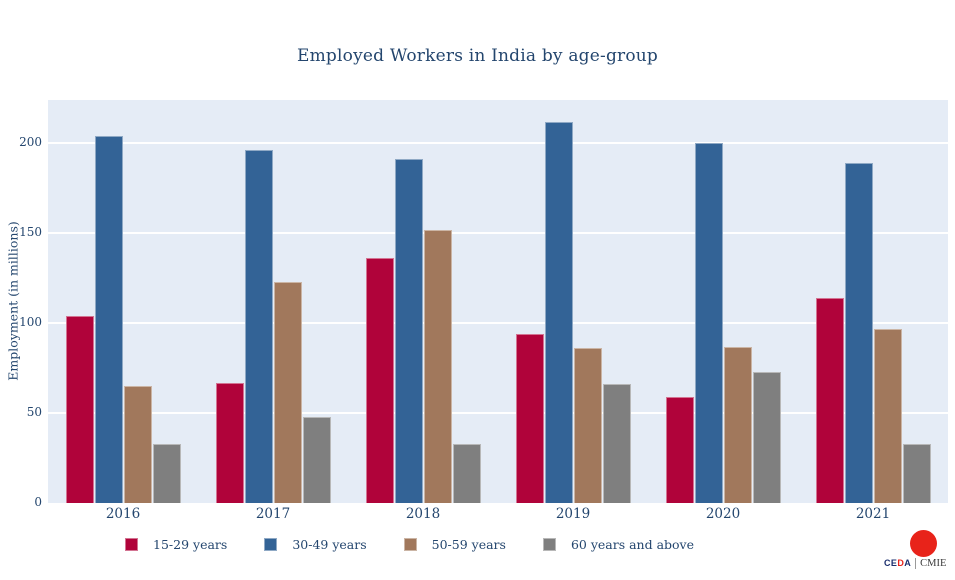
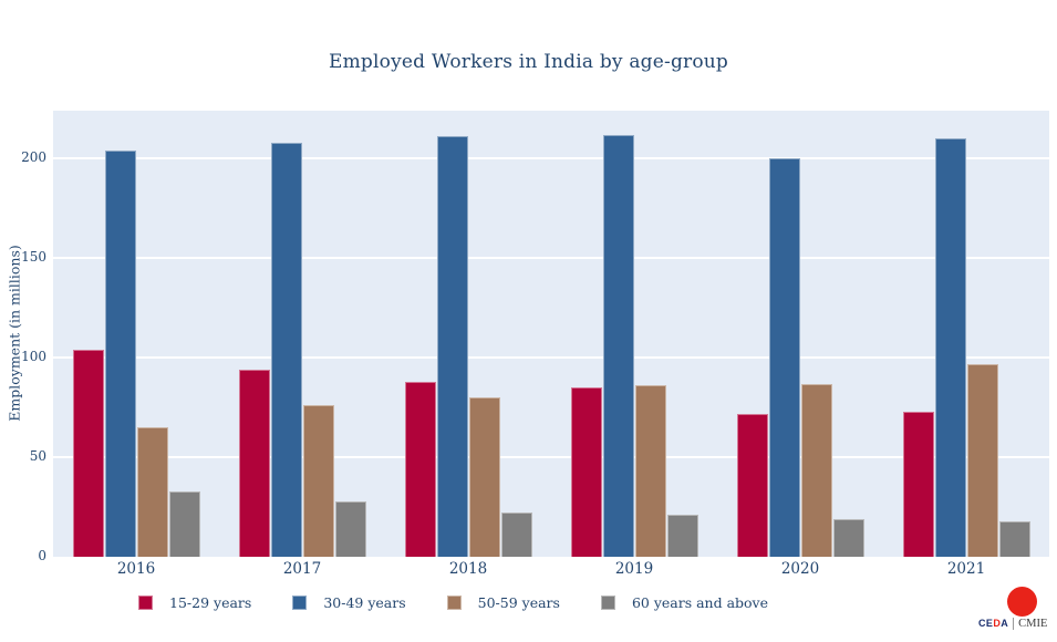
15-29 years/2017: 67 -> 94
30-49 years/2017: 196 -> 208
50-59 years/2017: 123 -> 76
60 years and above/2017: 48 -> 28
15-29 years/2018: 136 -> 88
30-49 years/2018: 191 -> 211
50-59 years/2018: 152 -> 80
60 years and above/2018: 33 -> 22
15-29 years/2019: 94 -> 85
60 years and above/2019: 66 -> 21
15-29 years/2020: 59 -> 72
60 years and above/2020: 73 -> 19
15-29 years/2021: 114 -> 73
30-49 years/2021: 189 -> 210
60 years and above/2021: 33 -> 18
